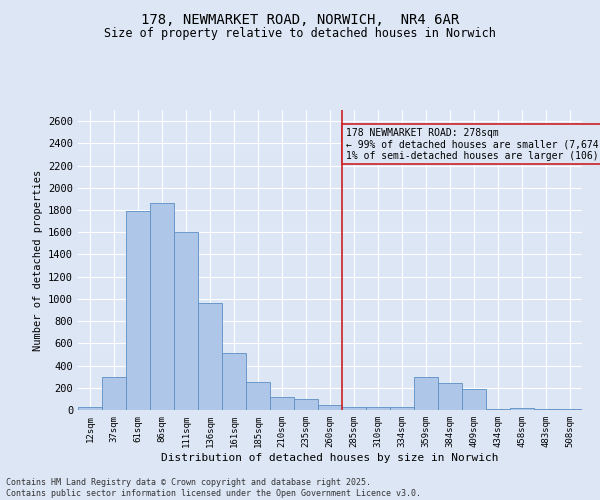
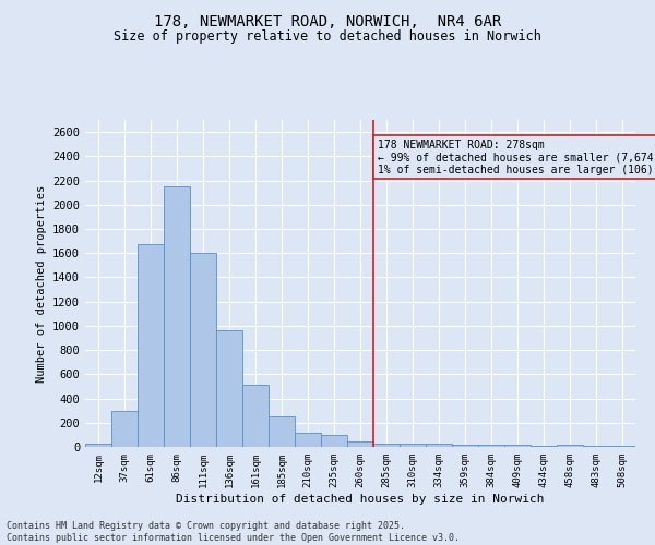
61sqm: 1790 -> 1670
86sqm: 1860 -> 2160
359sqm: 300 -> 20
384sqm: 240 -> 20
409sqm: 190 -> 20
